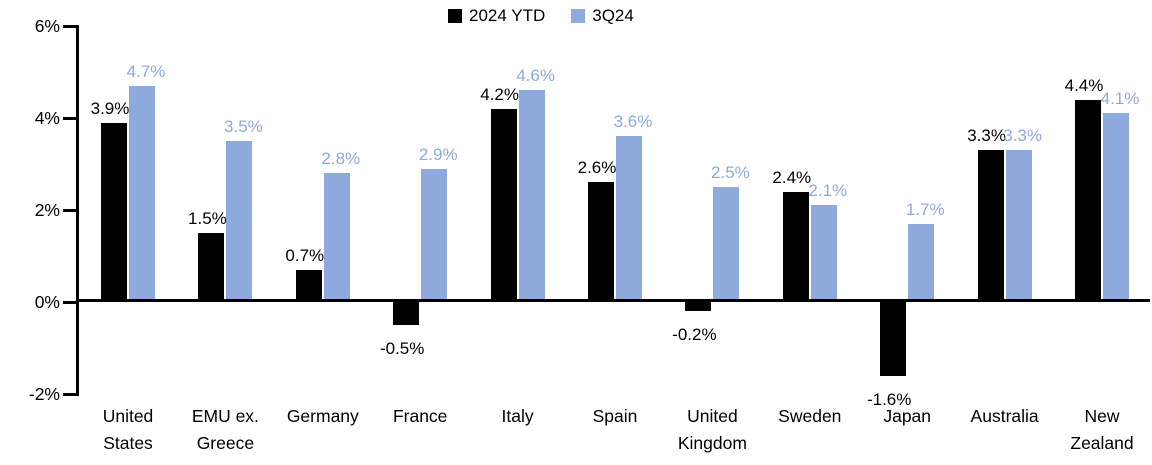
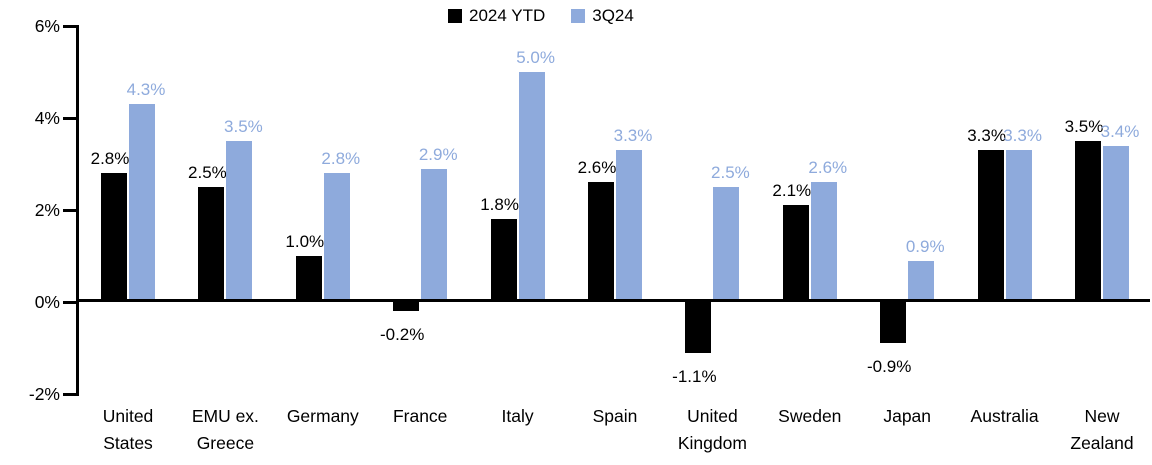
2024 YTD/United States: 3.9% -> 2.8%
3Q24/United States: 4.7% -> 4.3%
2024 YTD/EMU ex. Greece: 1.5% -> 2.5%
2024 YTD/Germany: 0.7% -> 1.0%
2024 YTD/France: -0.5% -> -0.2%
2024 YTD/Italy: 4.2% -> 1.8%
3Q24/Italy: 4.6% -> 5.0%
3Q24/Spain: 3.6% -> 3.3%
2024 YTD/United Kingdom: -0.2% -> -1.1%
2024 YTD/Sweden: 2.4% -> 2.1%
3Q24/Sweden: 2.1% -> 2.6%
2024 YTD/Japan: -1.6% -> -0.9%
3Q24/Japan: 1.7% -> 0.9%
2024 YTD/New Zealand: 4.4% -> 3.5%
3Q24/New Zealand: 4.1% -> 3.4%
